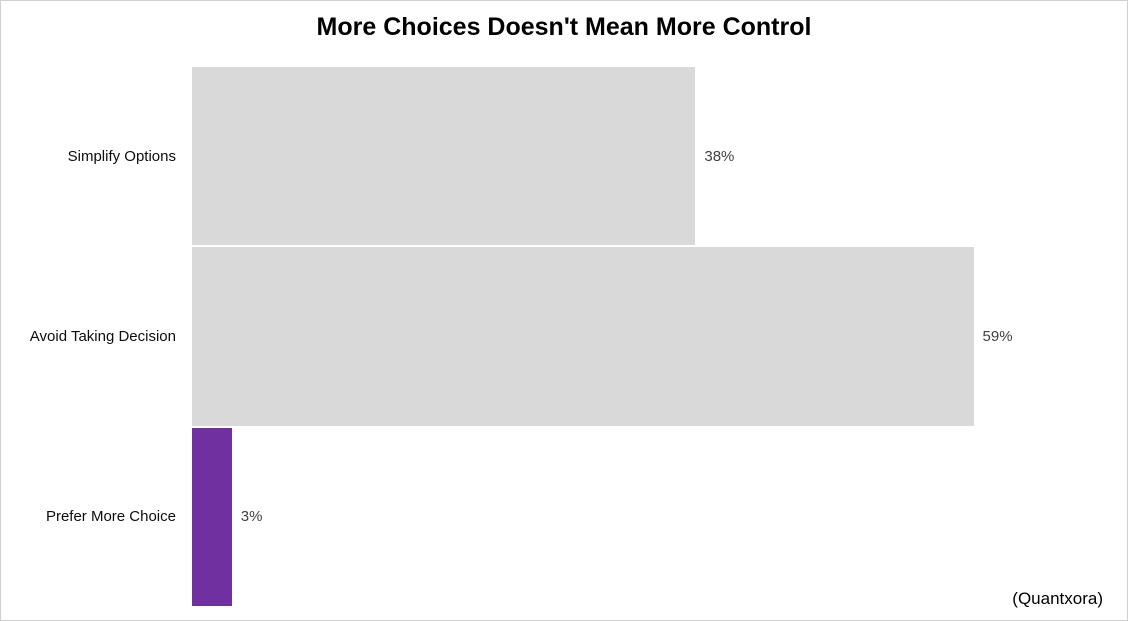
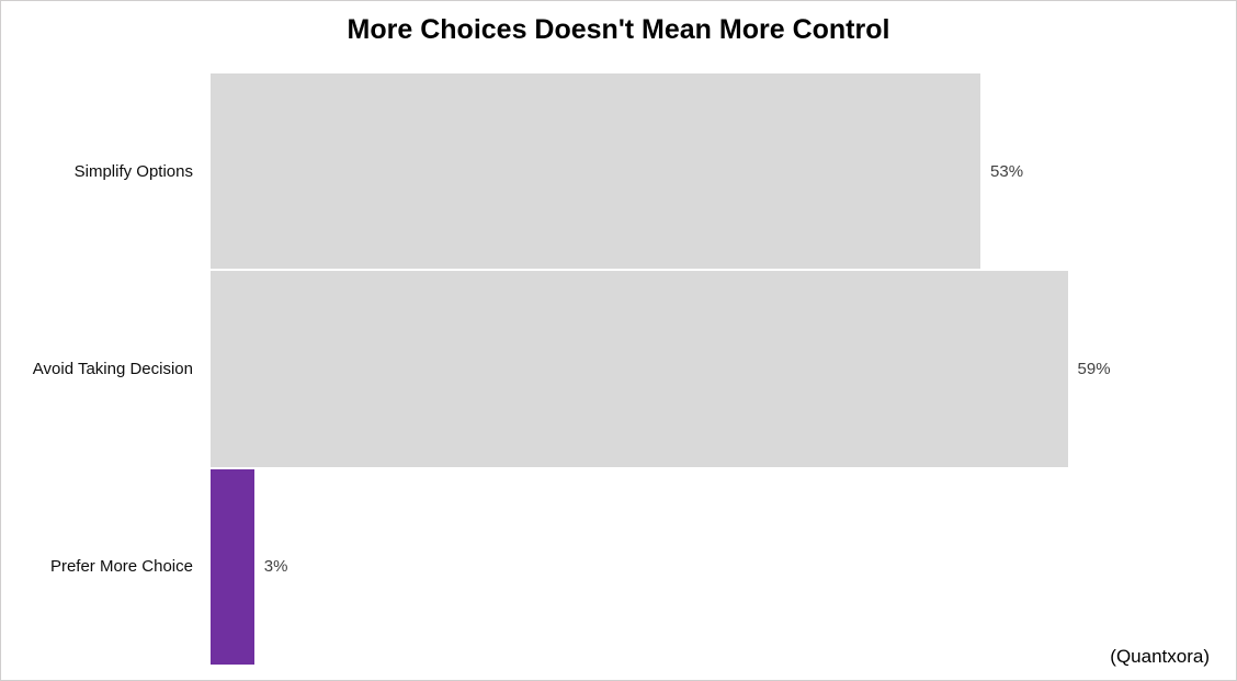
Simplify Options: 38% -> 53%
